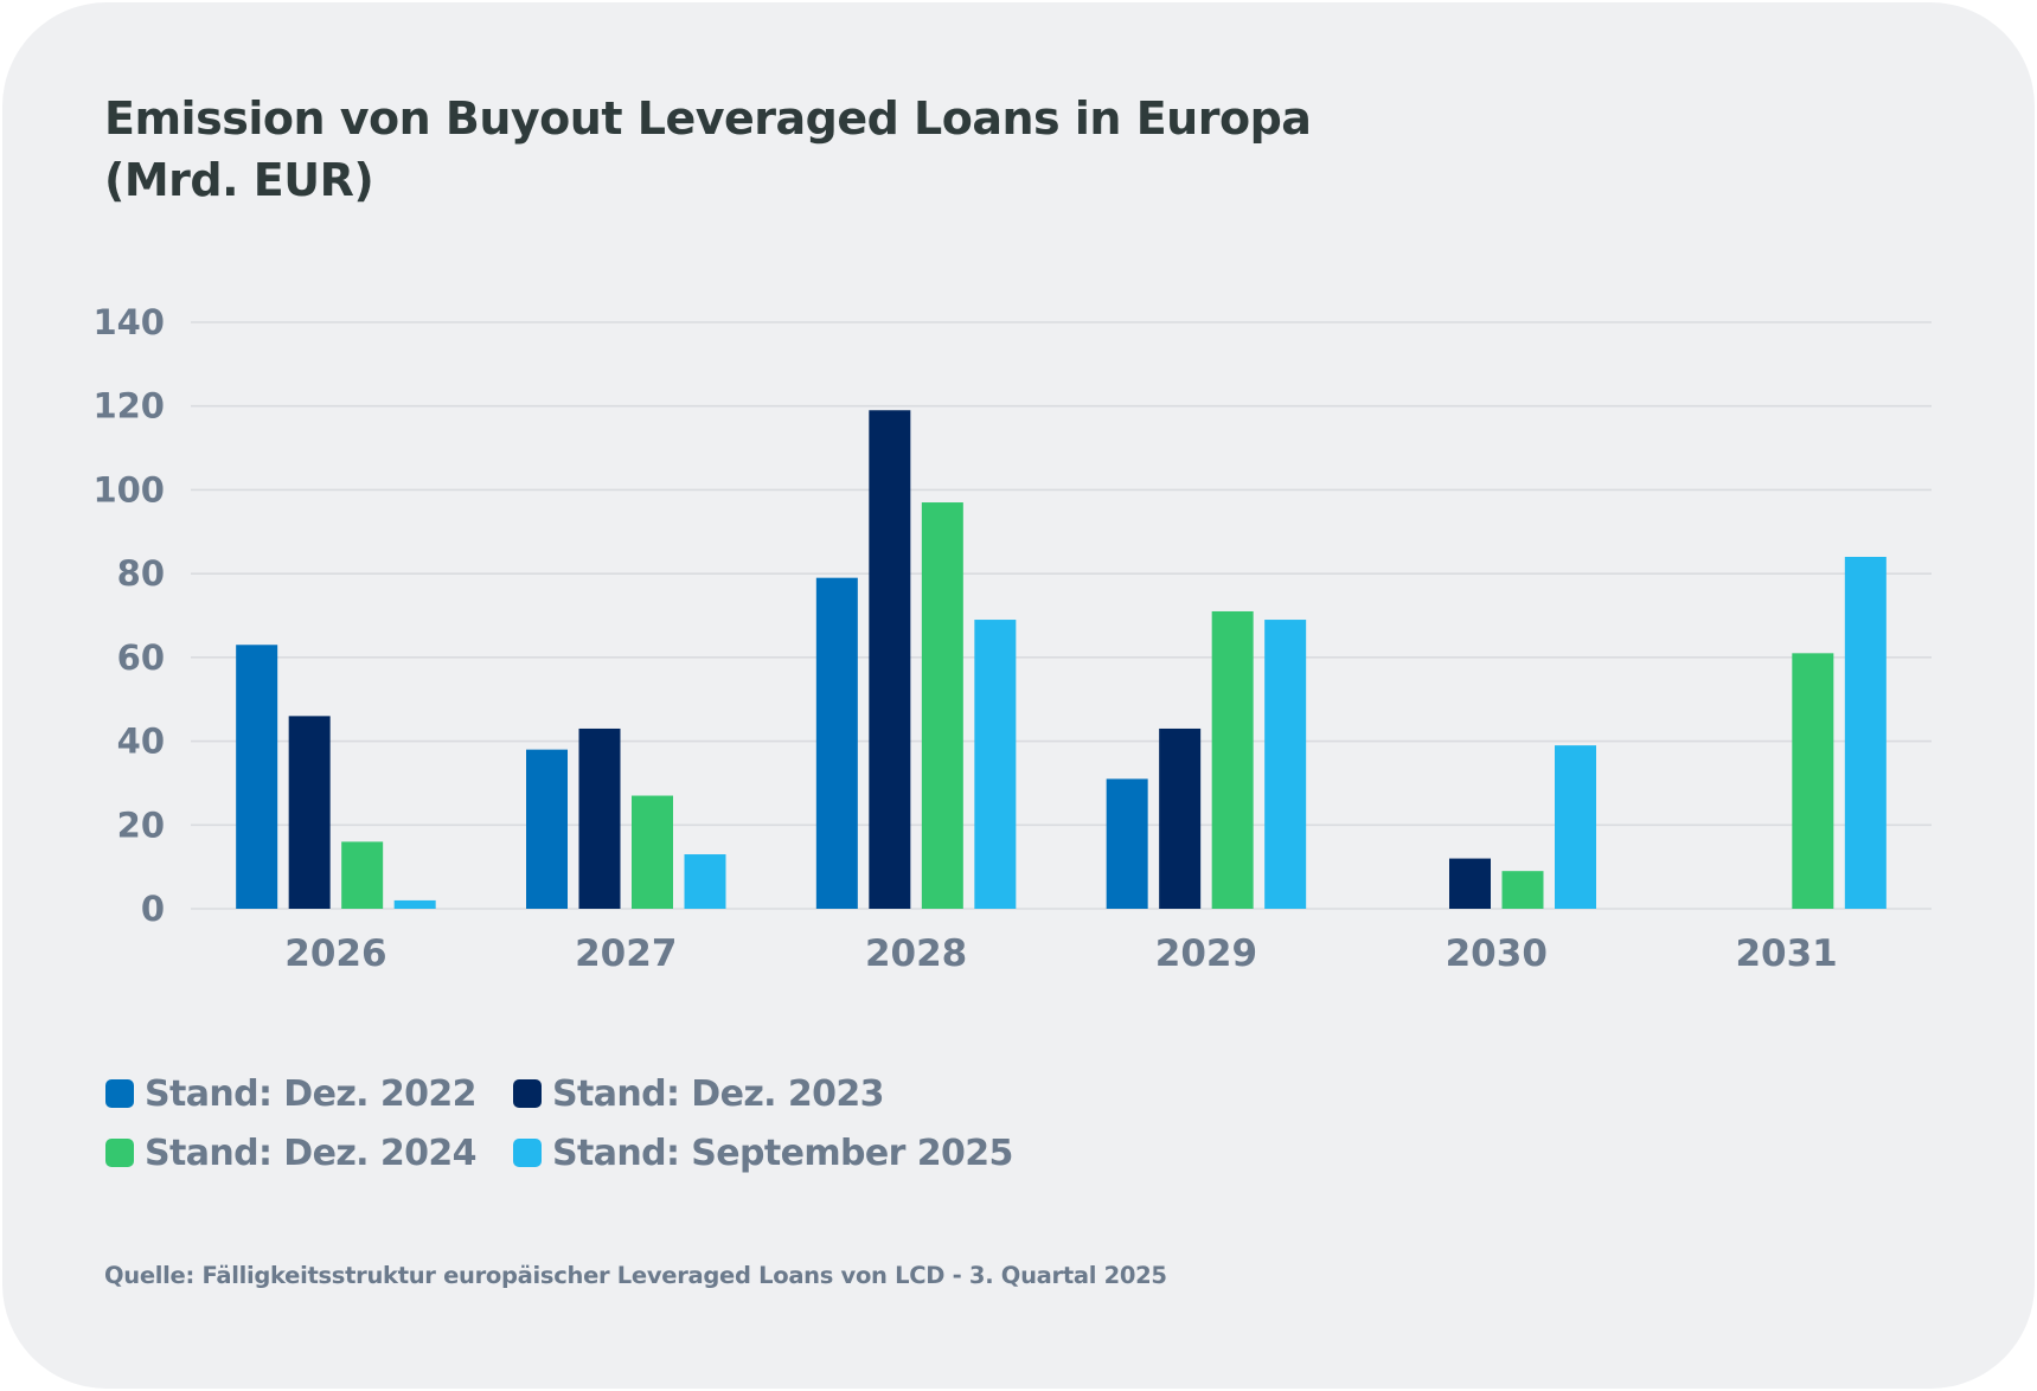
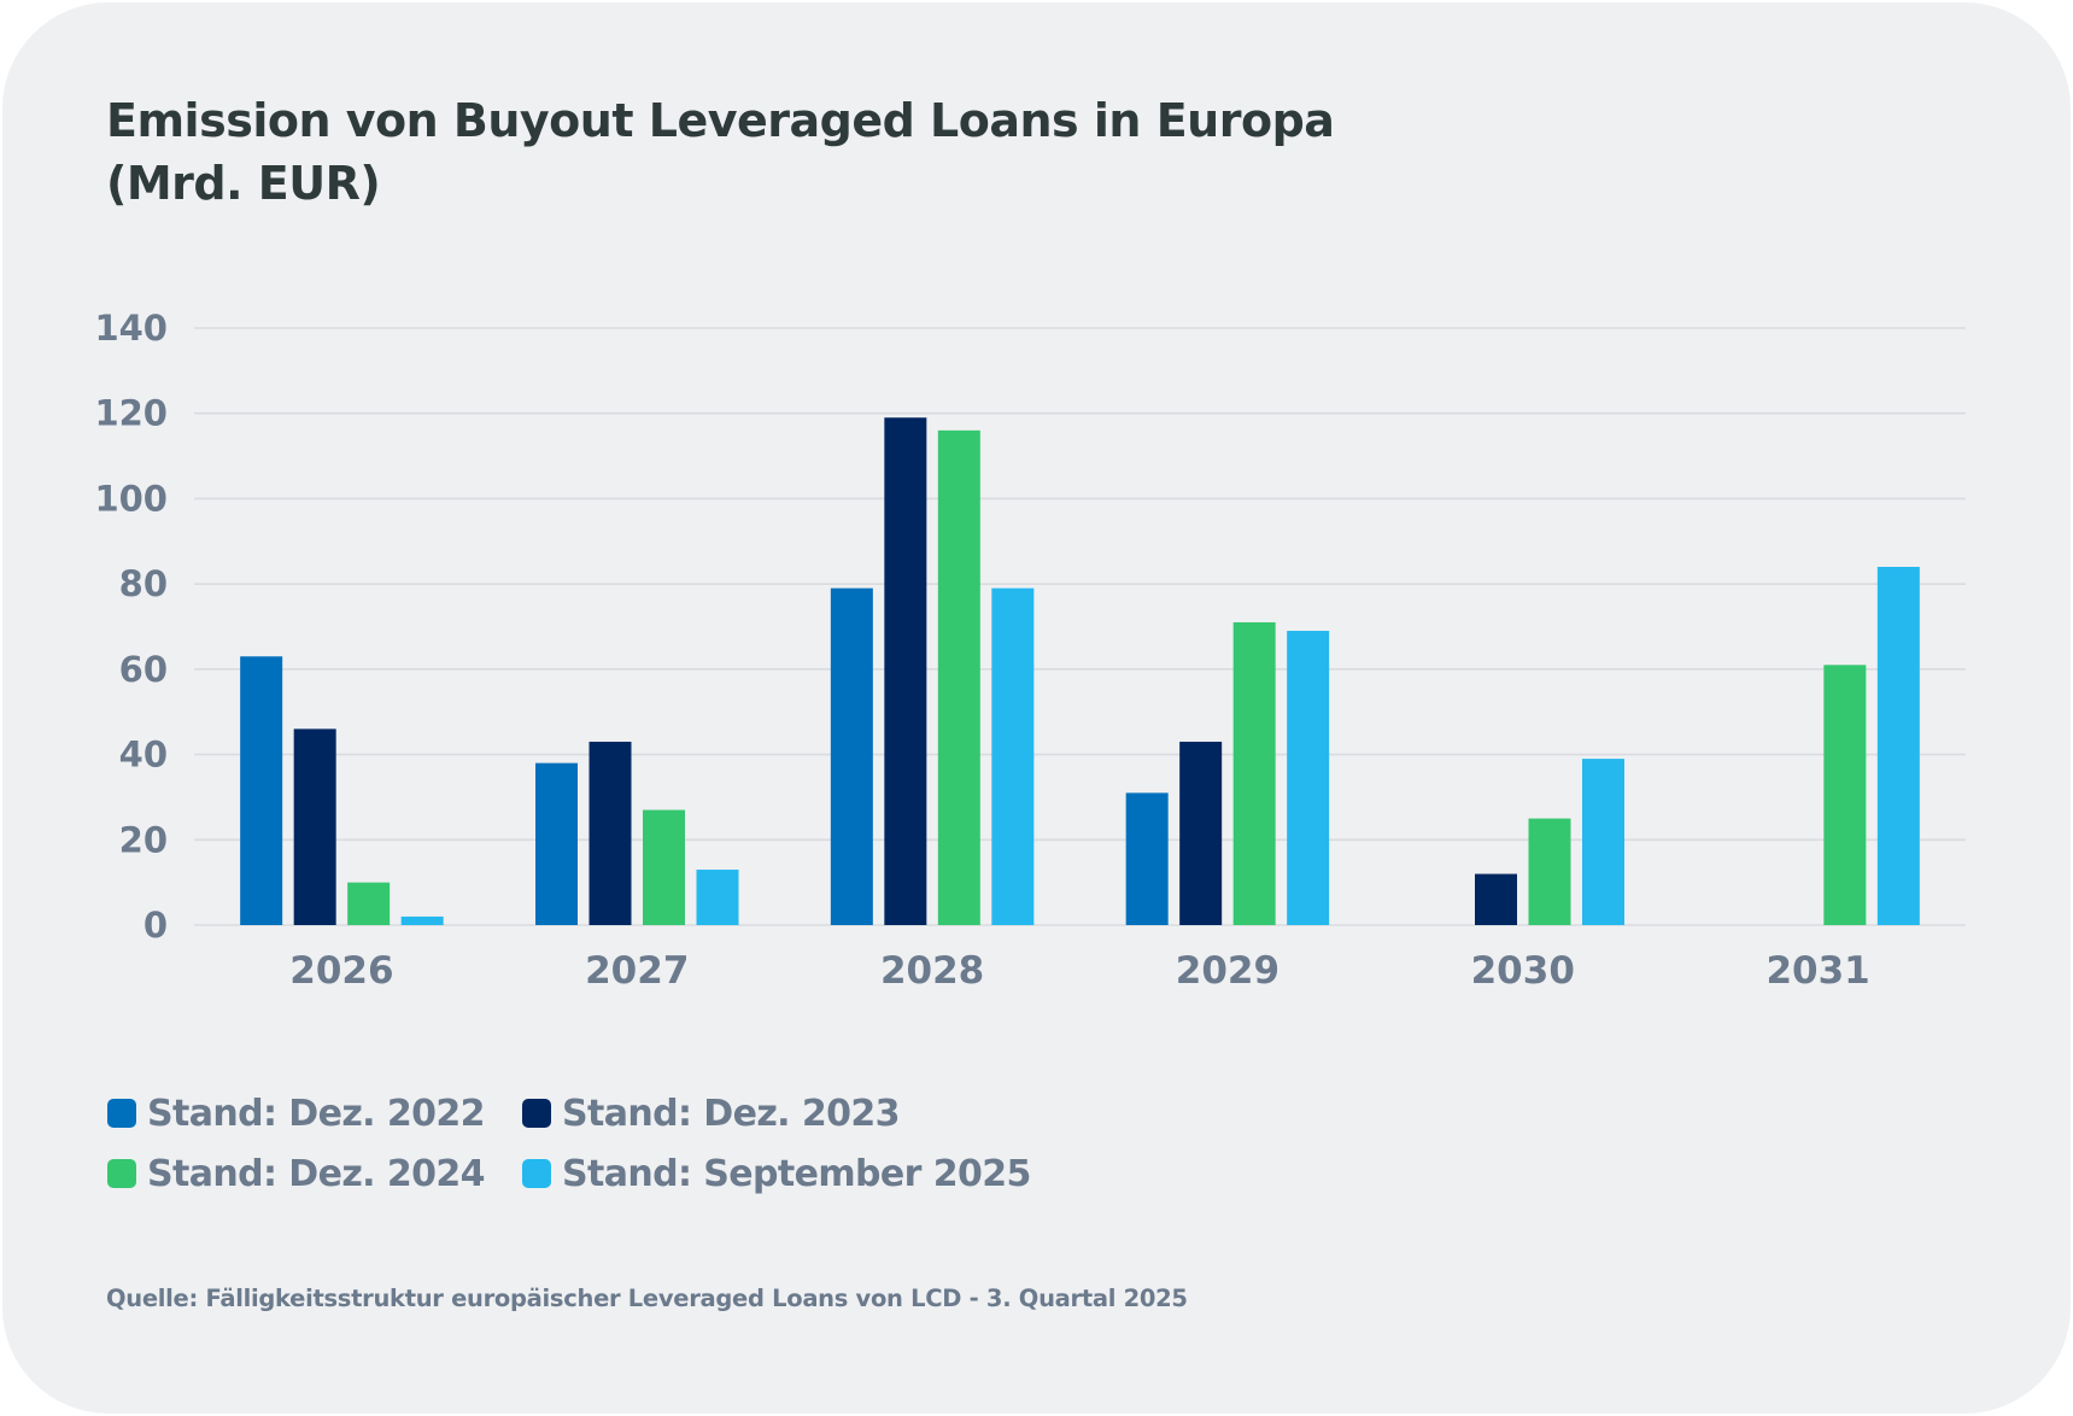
Stand: Dez. 2024/2026: 16 -> 10
Stand: Dez. 2024/2028: 97 -> 116
Stand: September 2025/2028: 69 -> 79
Stand: Dez. 2024/2030: 9 -> 25
